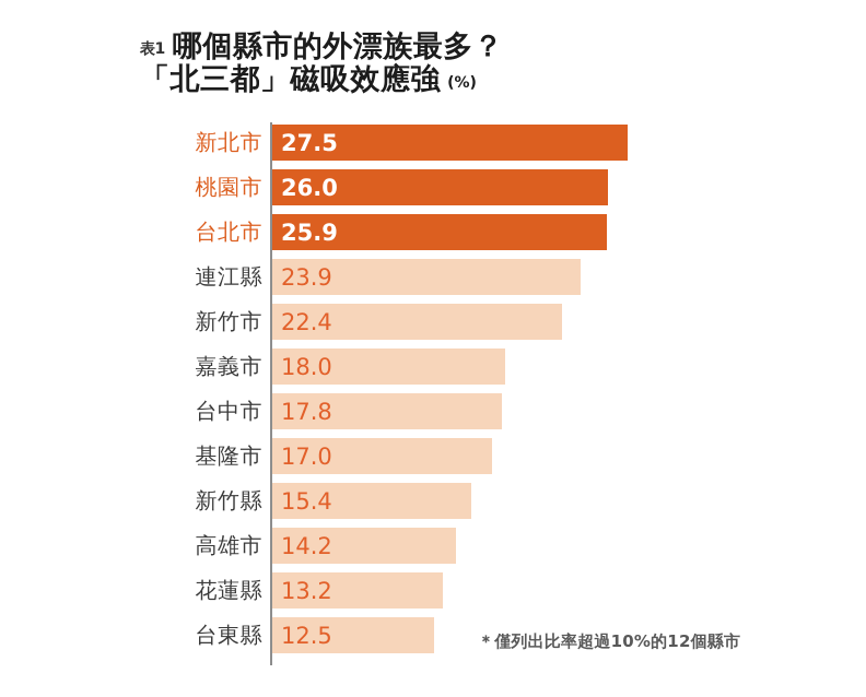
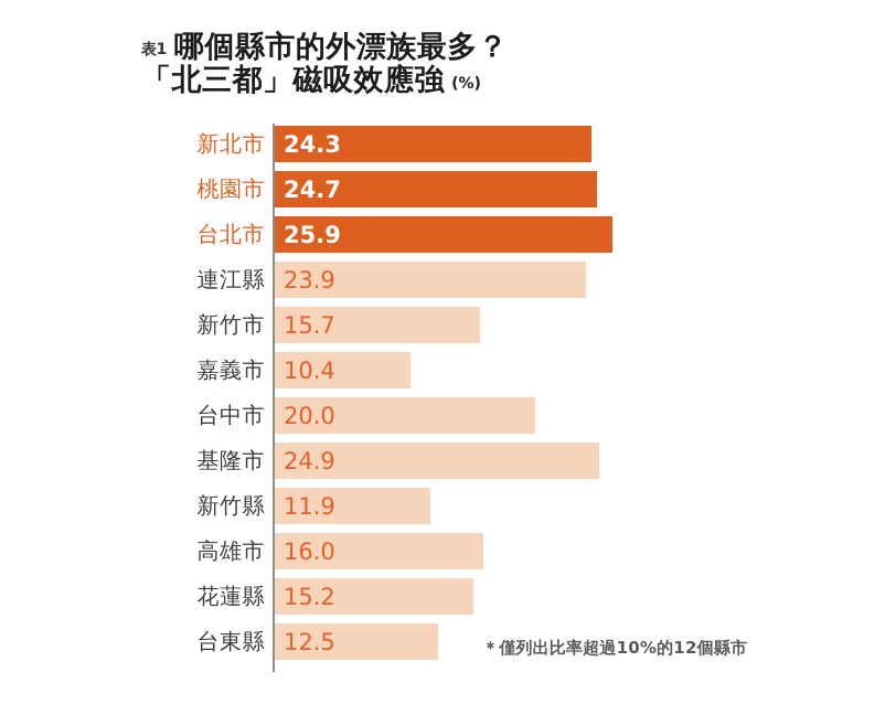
新北市: 27.5 -> 24.3
桃園市: 26.0 -> 24.7
新竹市: 22.4 -> 15.7
嘉義市: 18.0 -> 10.4
台中市: 17.8 -> 20.0
基隆市: 17.0 -> 24.9
新竹縣: 15.4 -> 11.9
高雄市: 14.2 -> 16.0
花蓮縣: 13.2 -> 15.2
